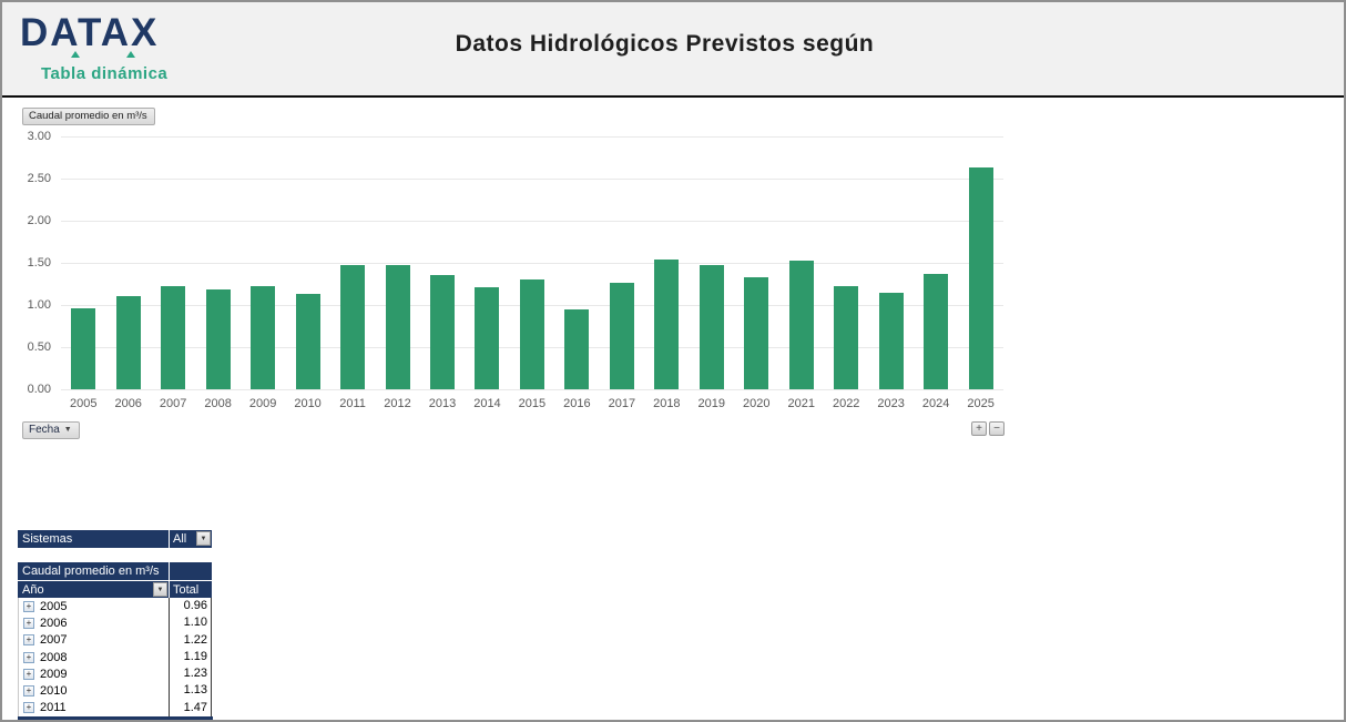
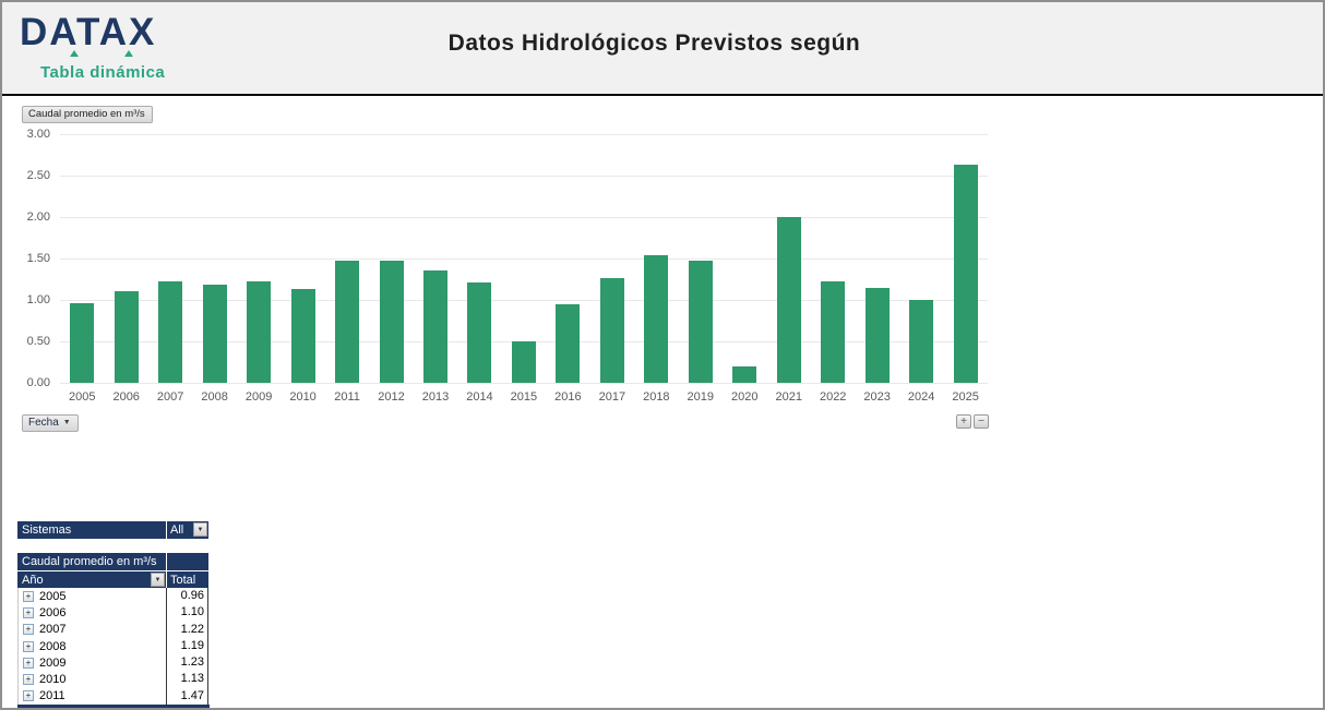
2015: 1.3 -> 0.5
2020: 1.3 -> 0.2
2021: 1.5 -> 2.0
2024: 1.4 -> 1.0
